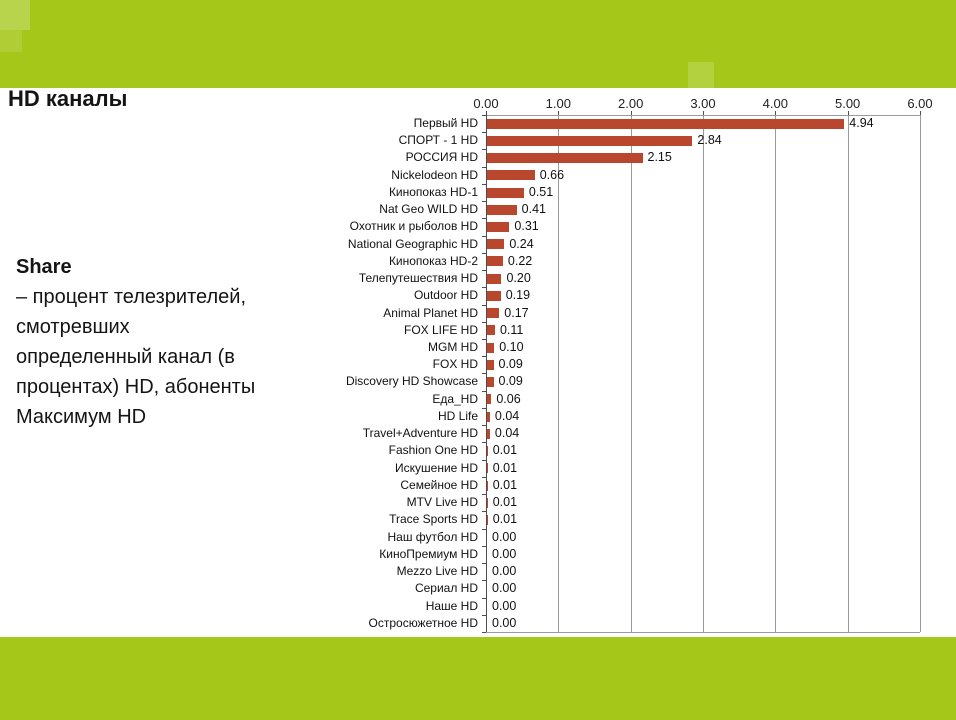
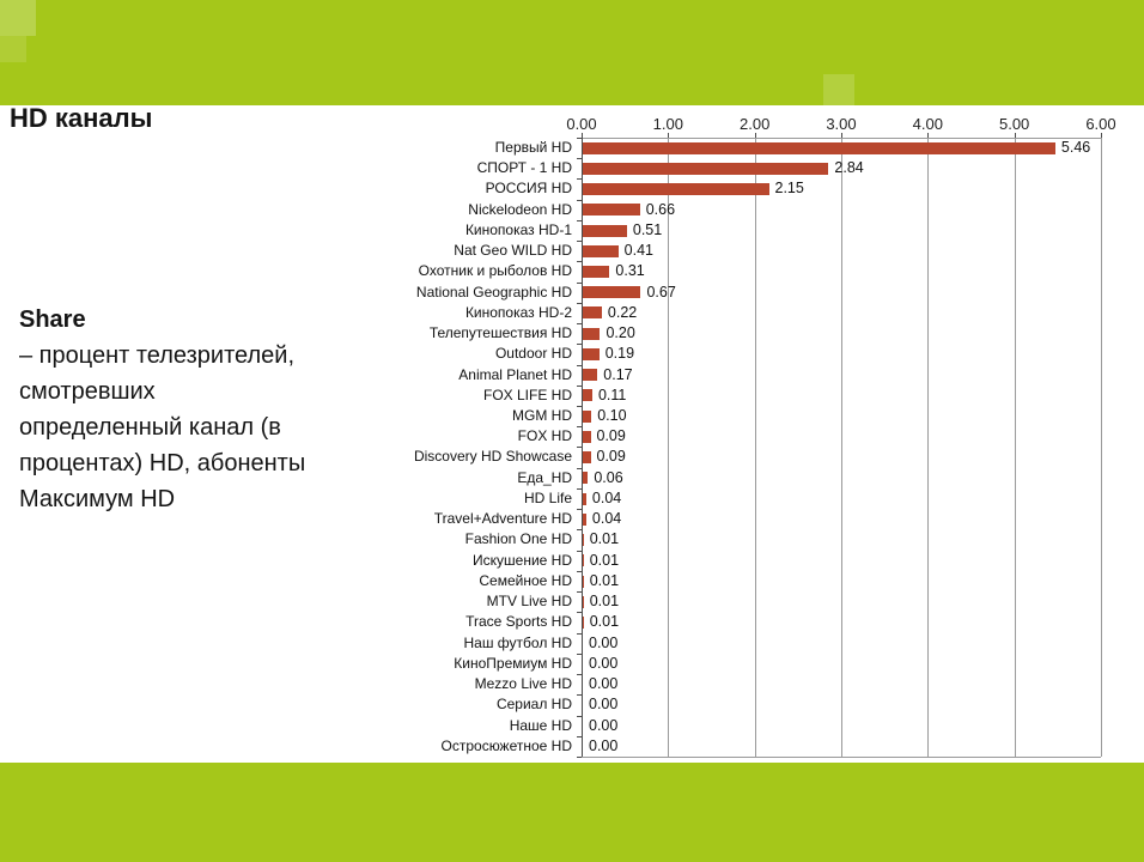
Первый HD: 4.94 -> 5.46
National Geographic HD: 0.24 -> 0.67
